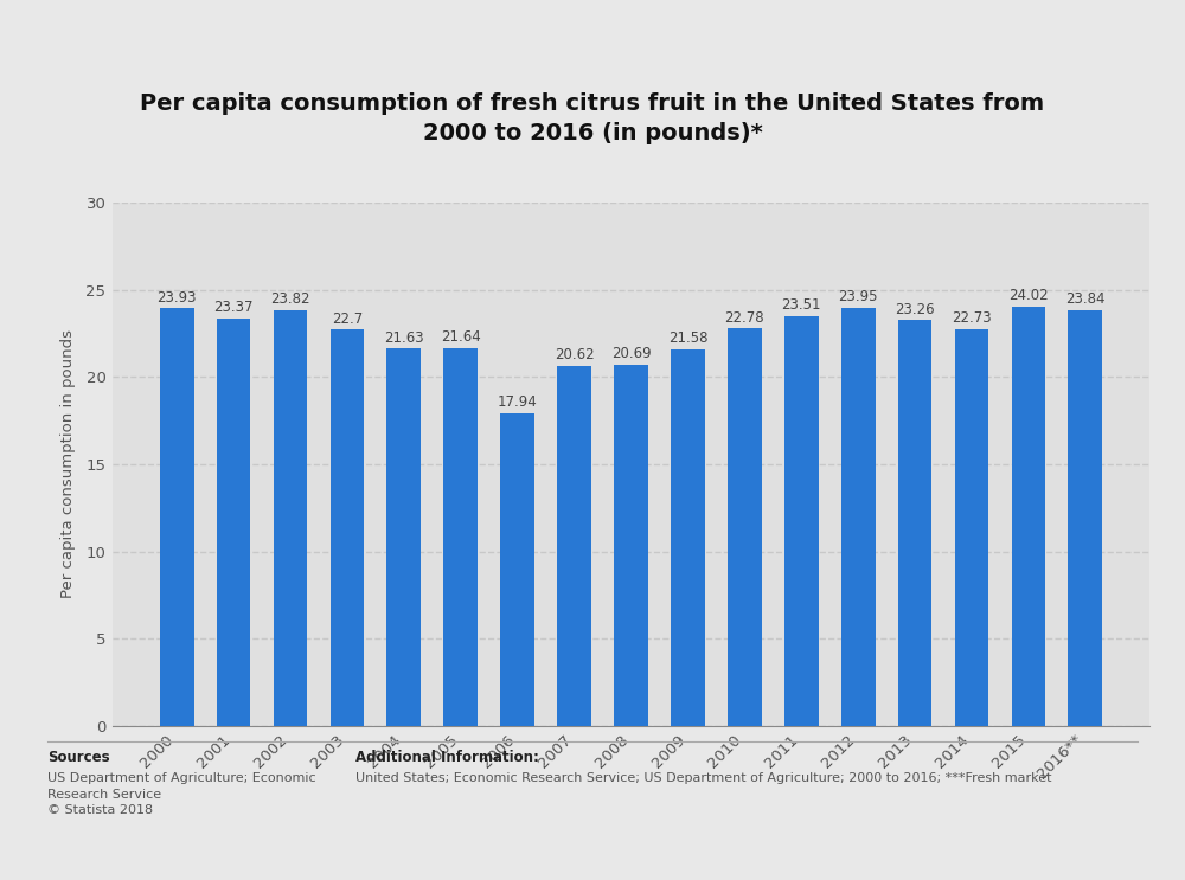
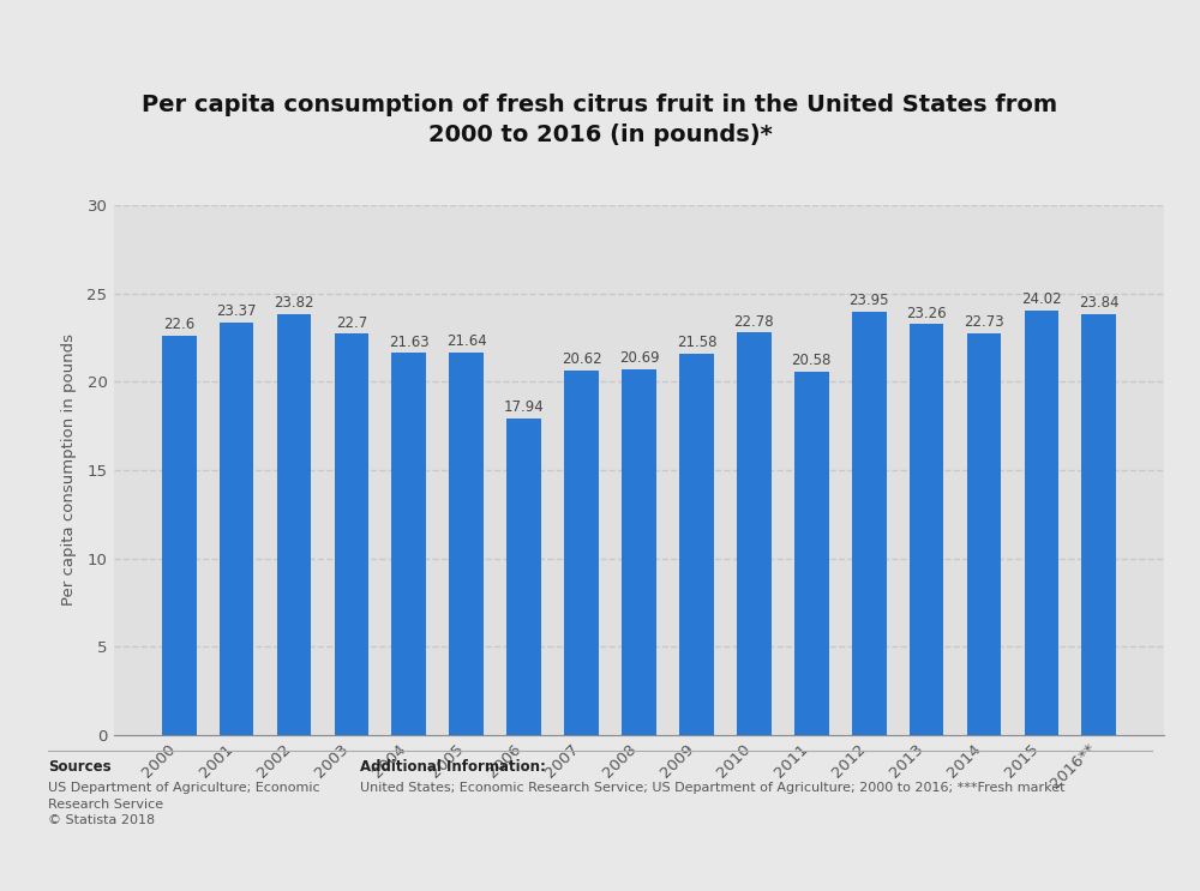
2000: 23.93 -> 22.6
2011: 23.51 -> 20.58
